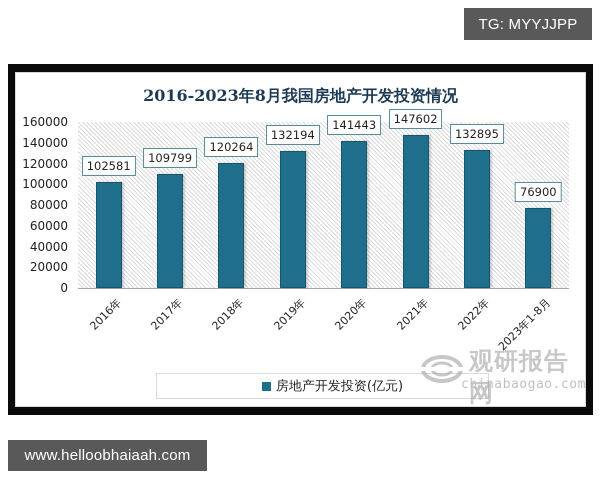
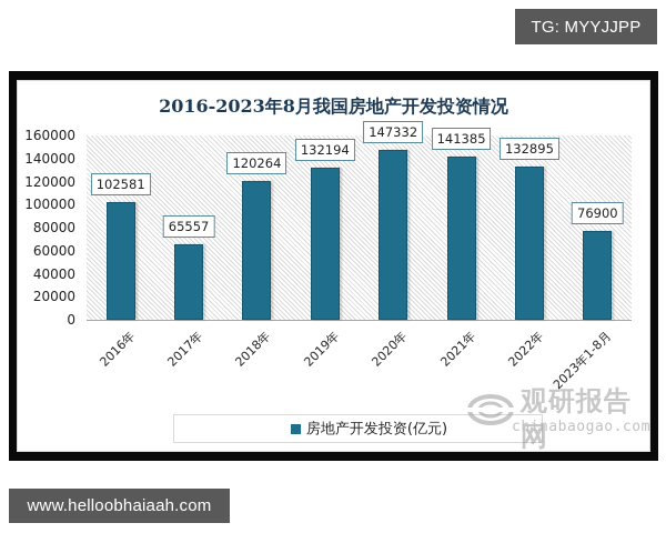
2017年: 109799 -> 65557
2020年: 141443 -> 147332
2021年: 147602 -> 141385
